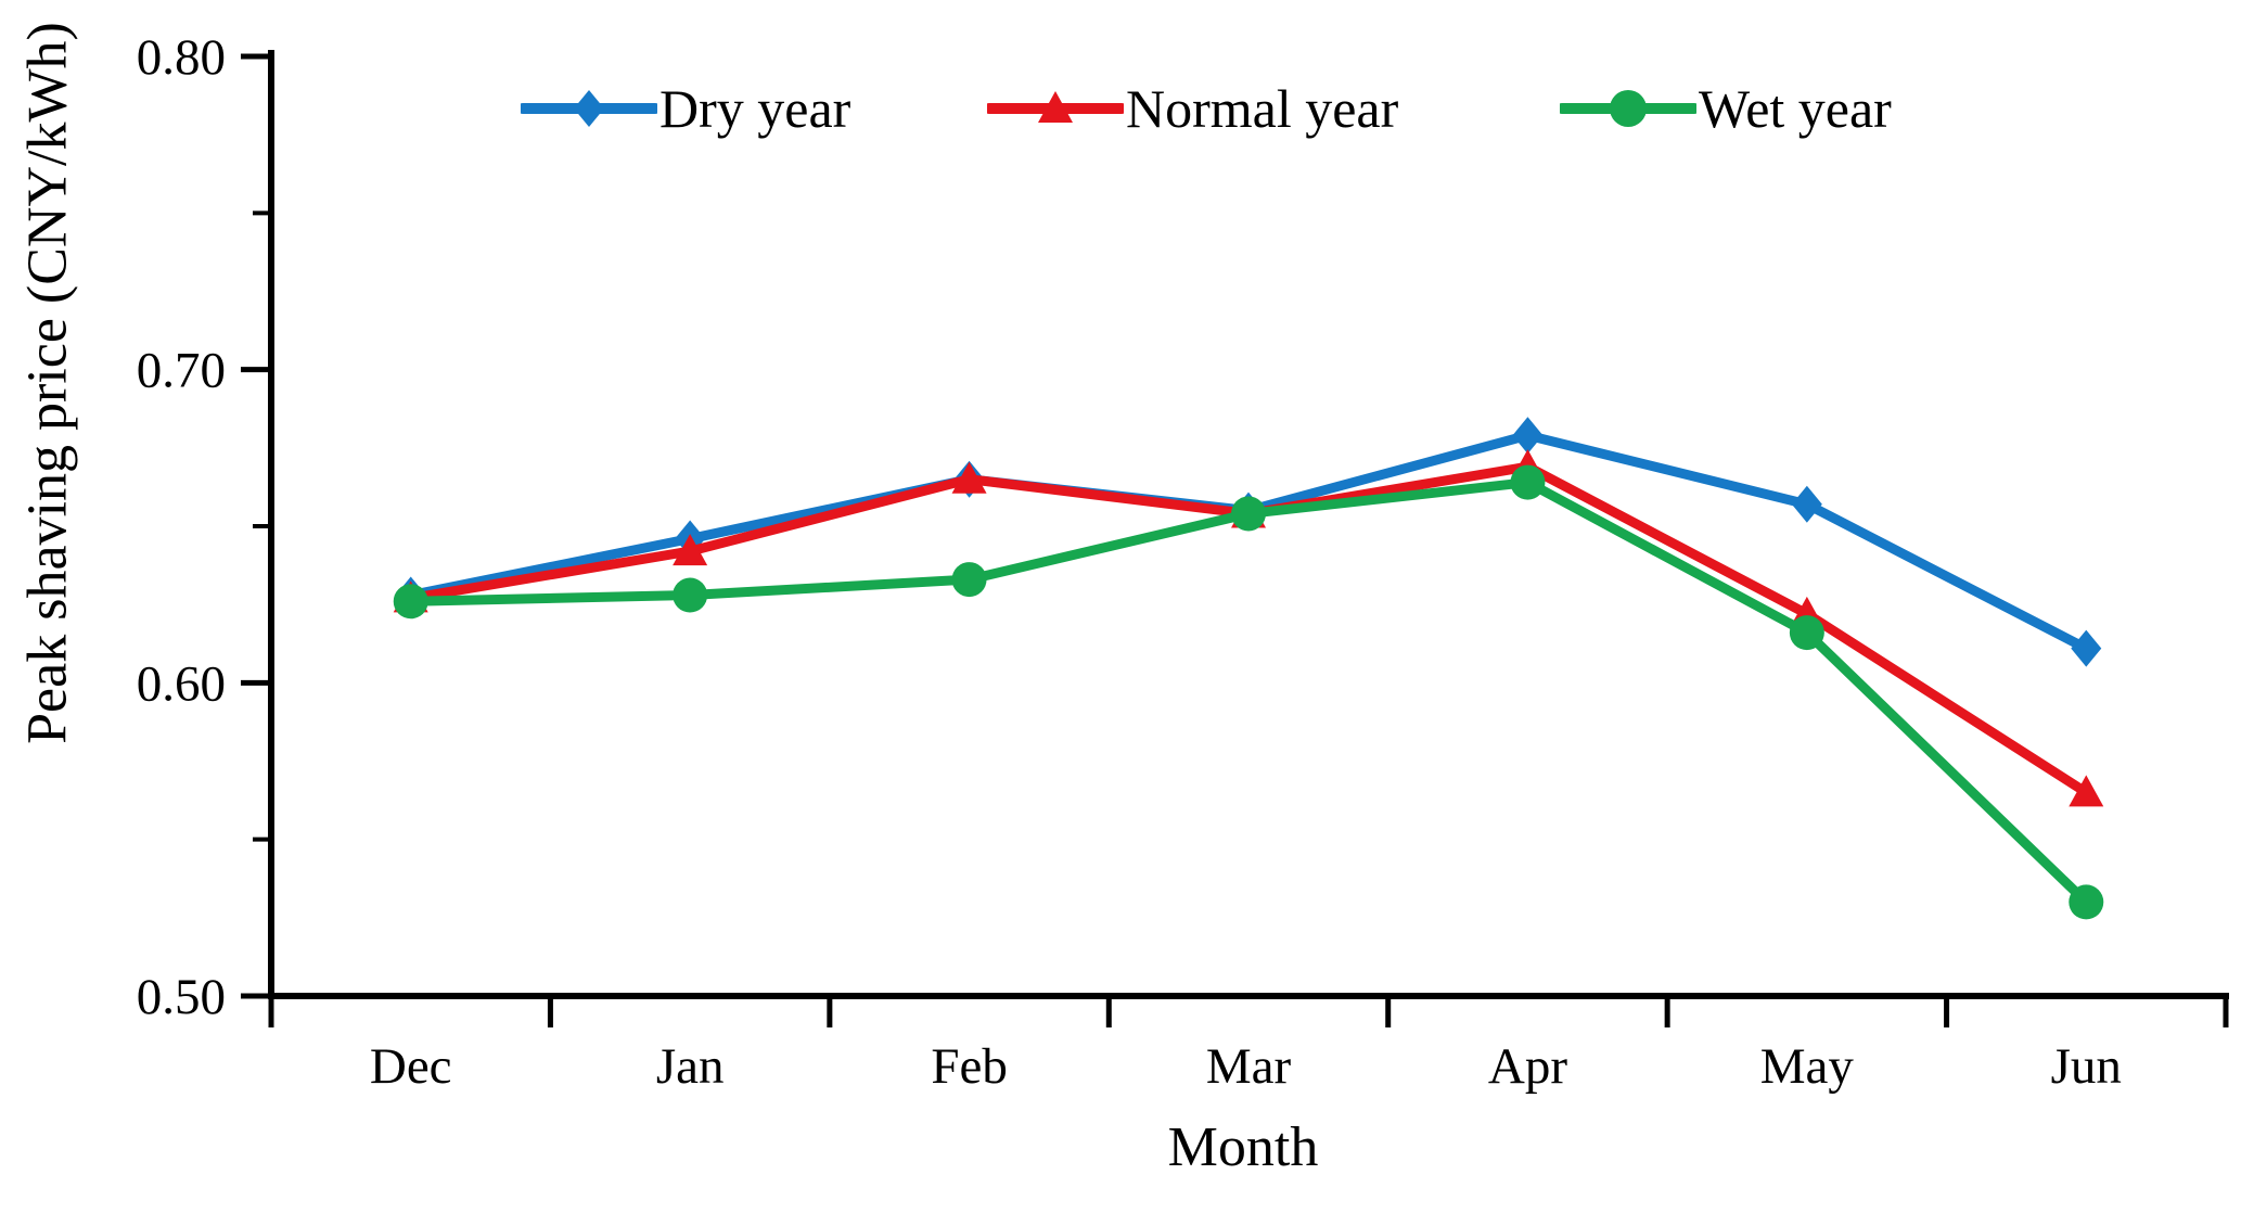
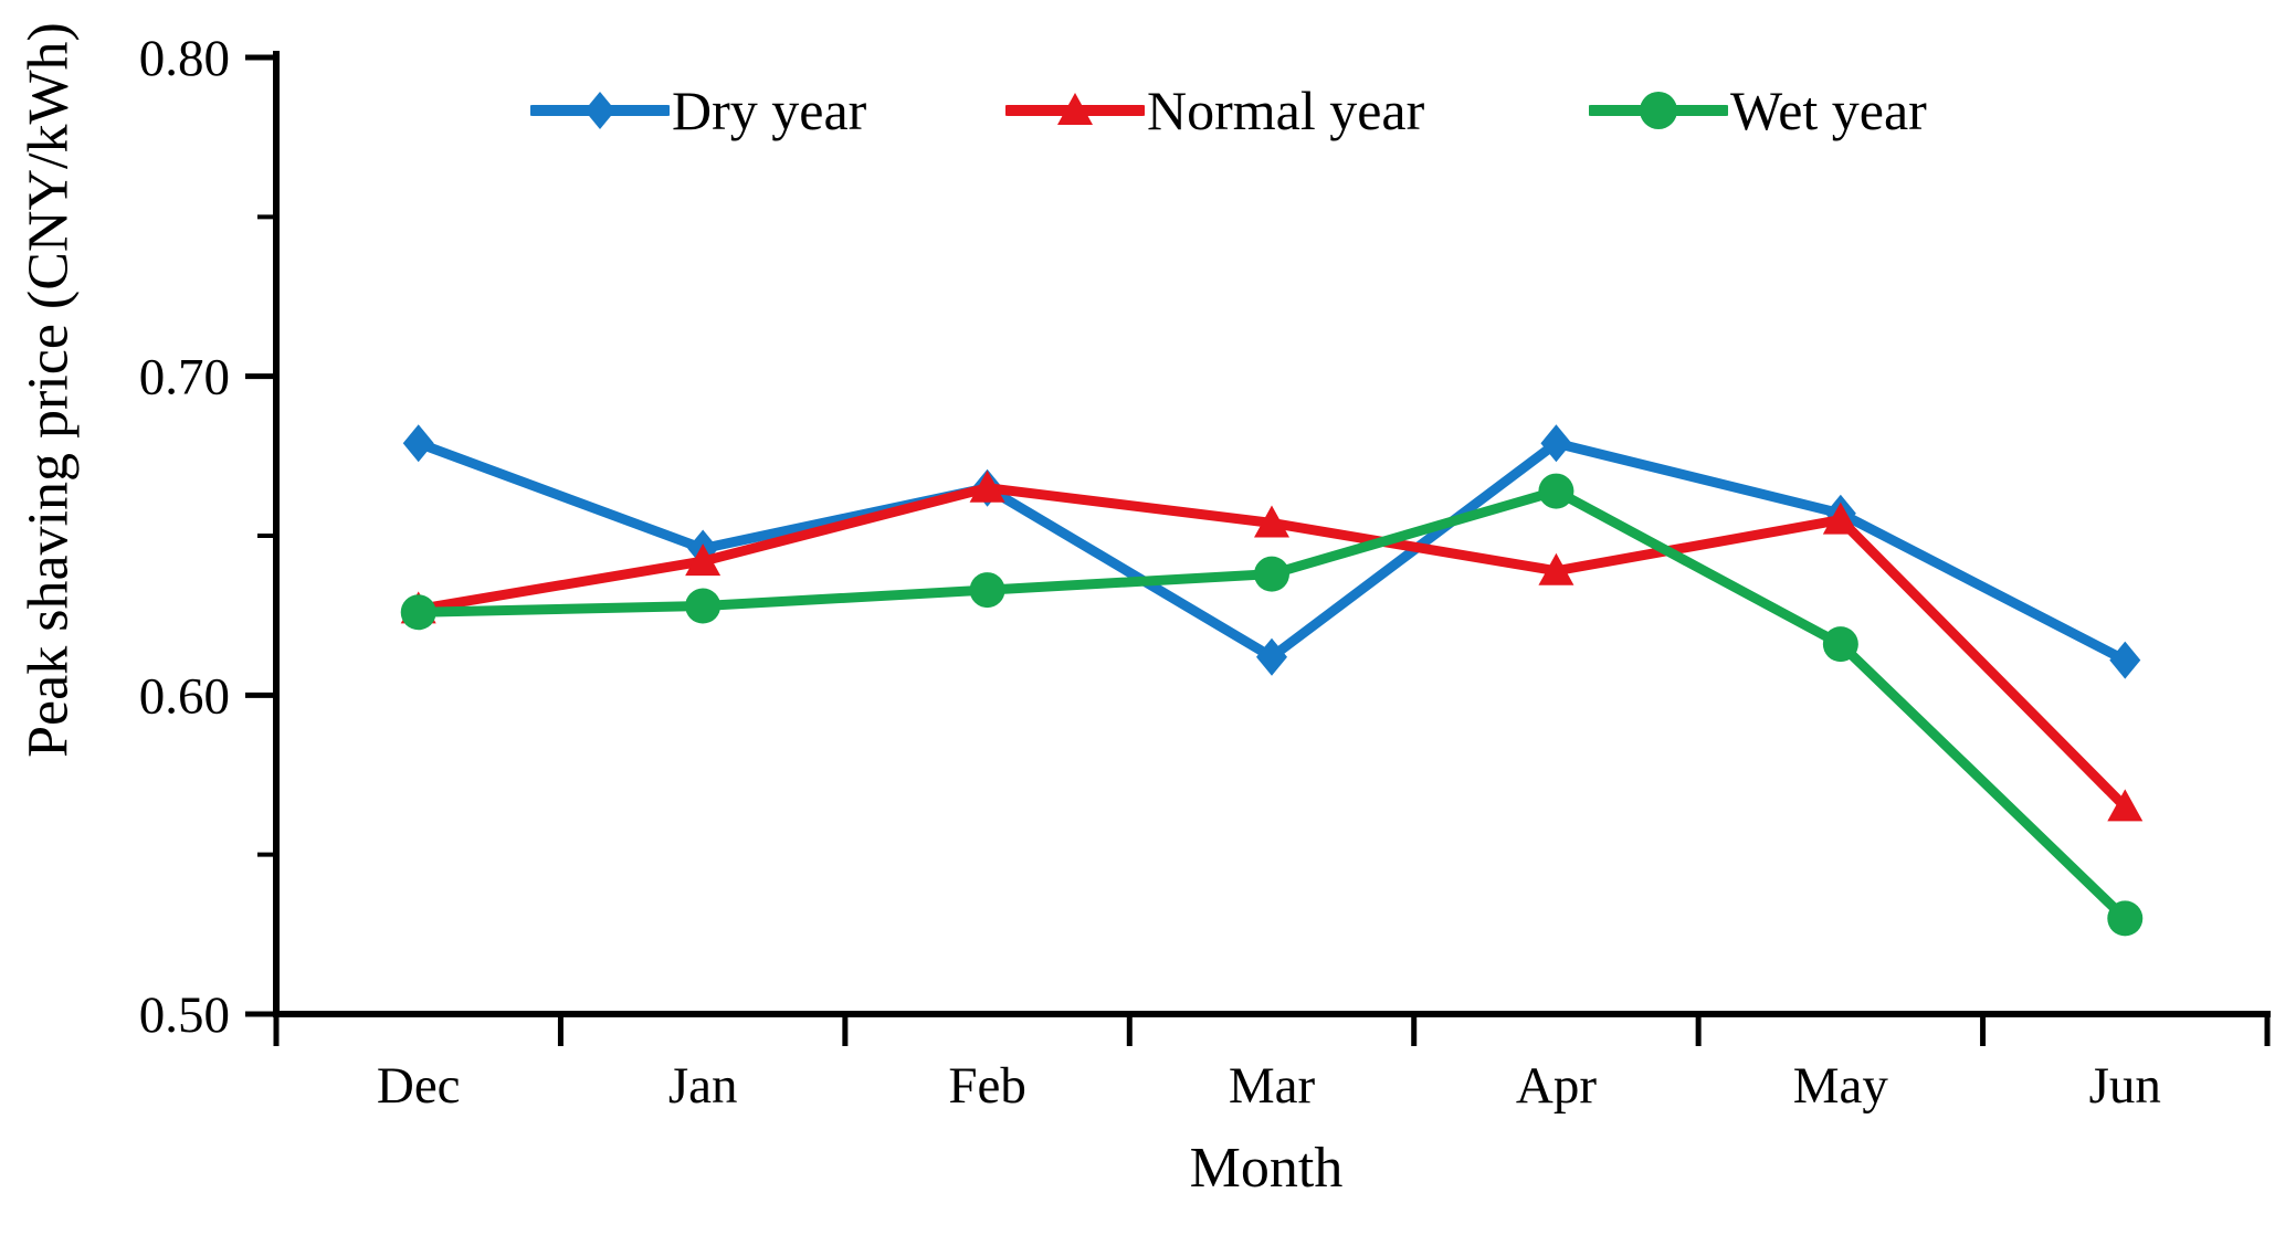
Dry year/Dec: 0.628 -> 0.679
Dry year/Mar: 0.655 -> 0.612
Wet year/Mar: 0.654 -> 0.638
Normal year/Apr: 0.669 -> 0.639
Normal year/May: 0.622 -> 0.655
